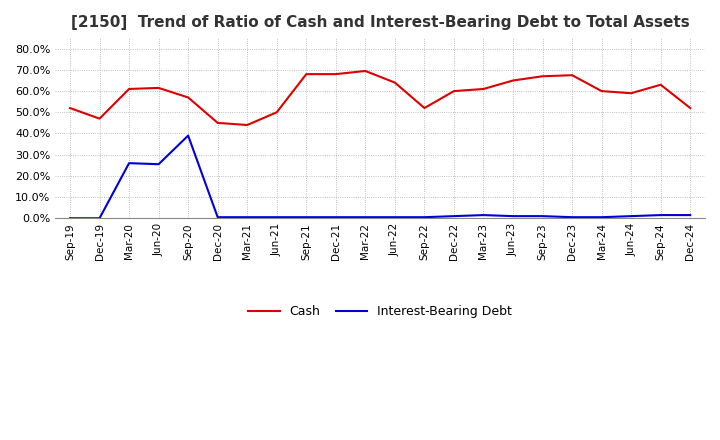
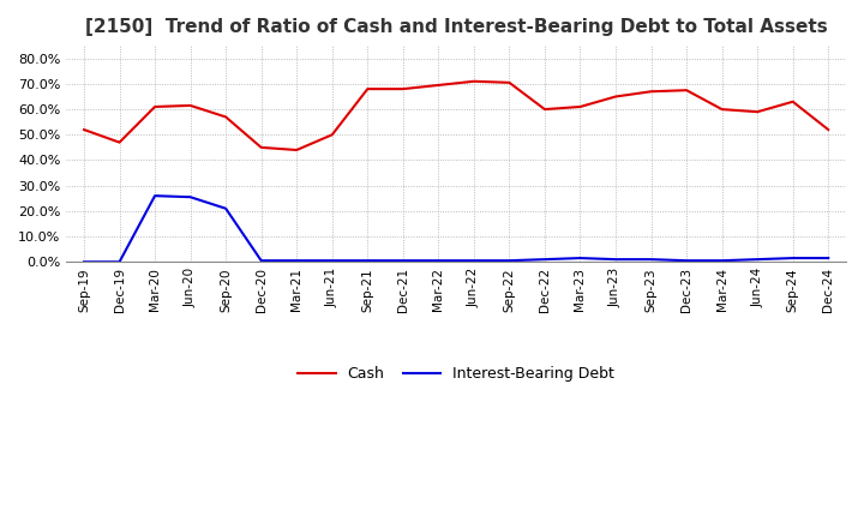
Interest-Bearing Debt/Sep-20: 39.0% -> 21.0%
Cash/Jun-22: 64.0% -> 71.0%
Cash/Sep-22: 52.0% -> 70.5%
